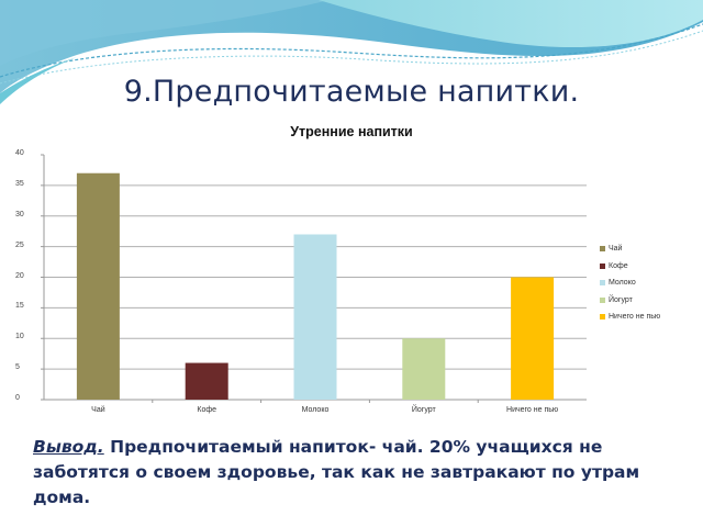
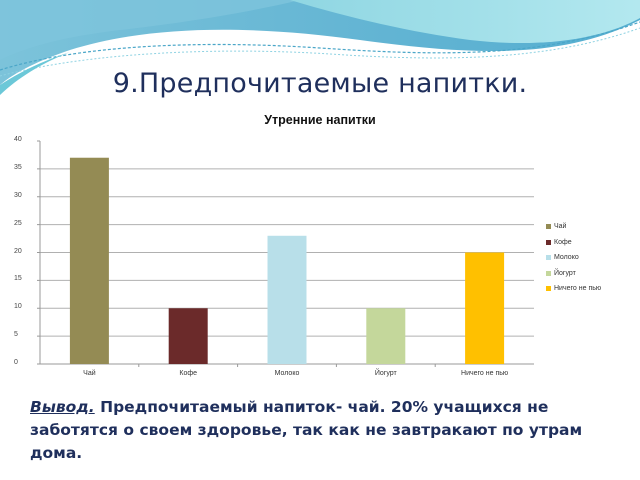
Кофе: 6 -> 10
Молоко: 27 -> 23
